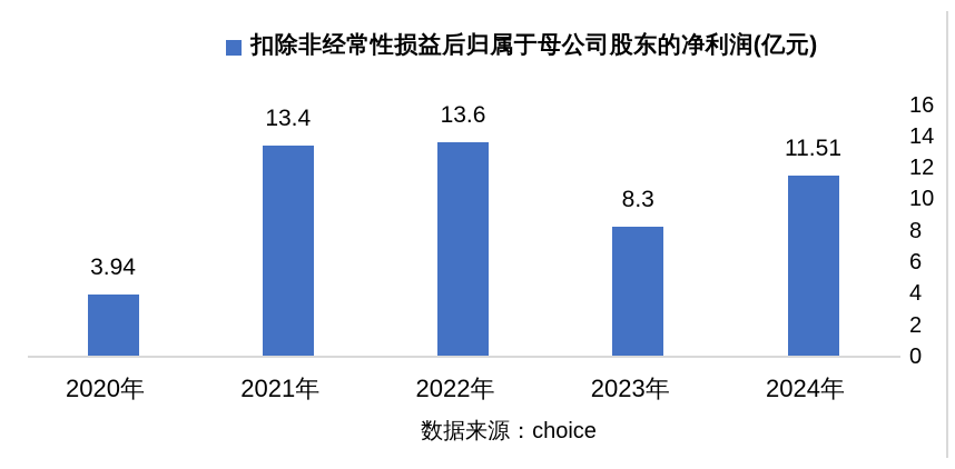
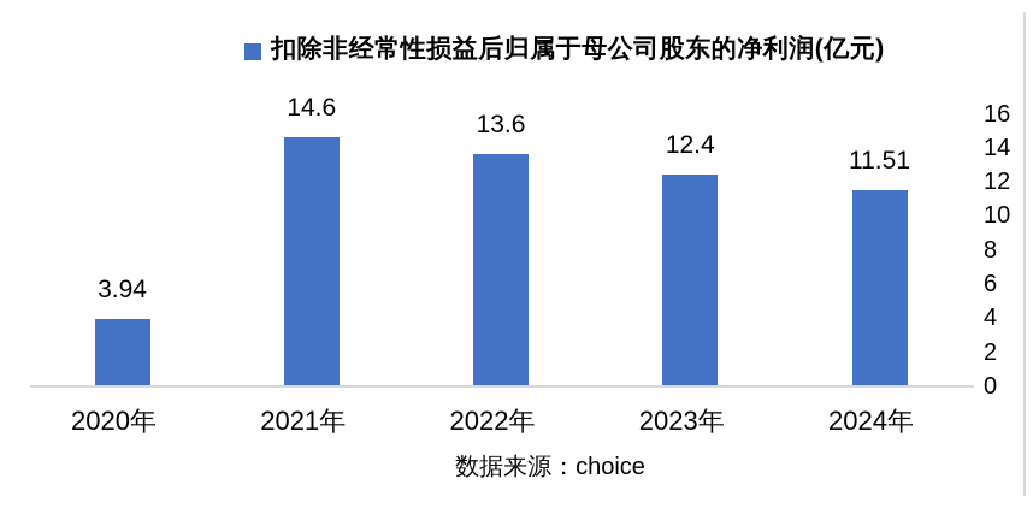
2021年: 13.4 -> 14.6
2023年: 8.3 -> 12.4
